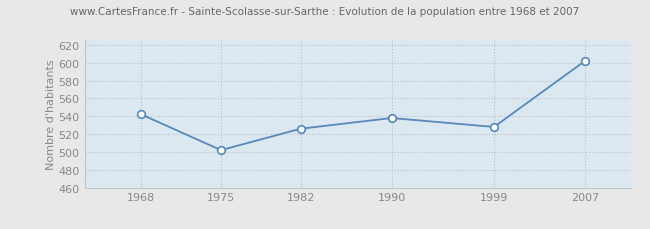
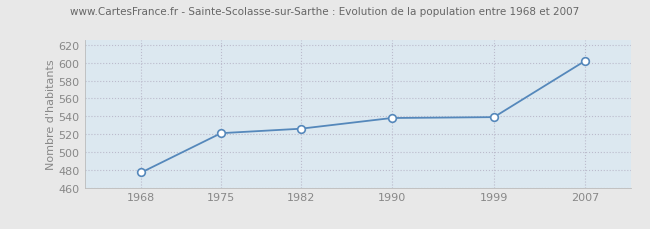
1968: 542 -> 477
1975: 502 -> 521
1999: 528 -> 539
